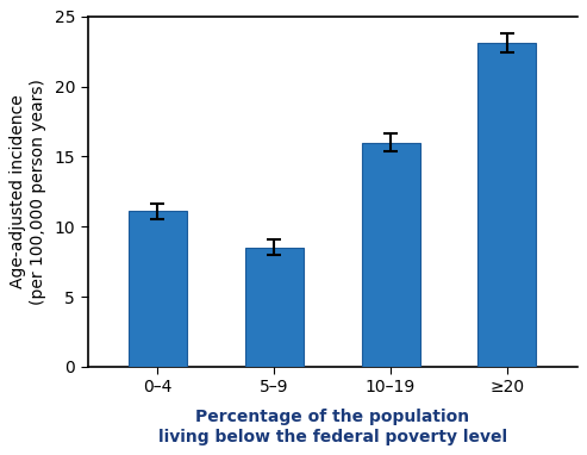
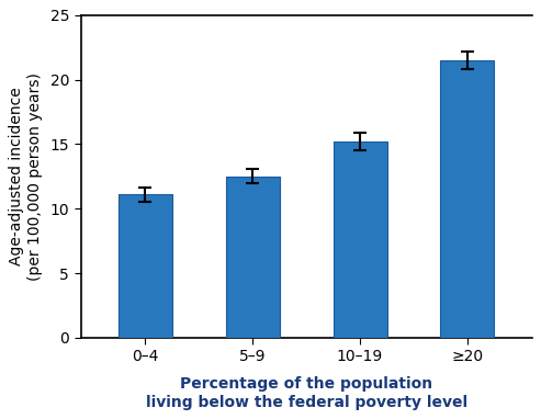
5–9: 8.5 -> 12.5
10–19: 16.0 -> 15.2
≥20: 23.1 -> 21.5
